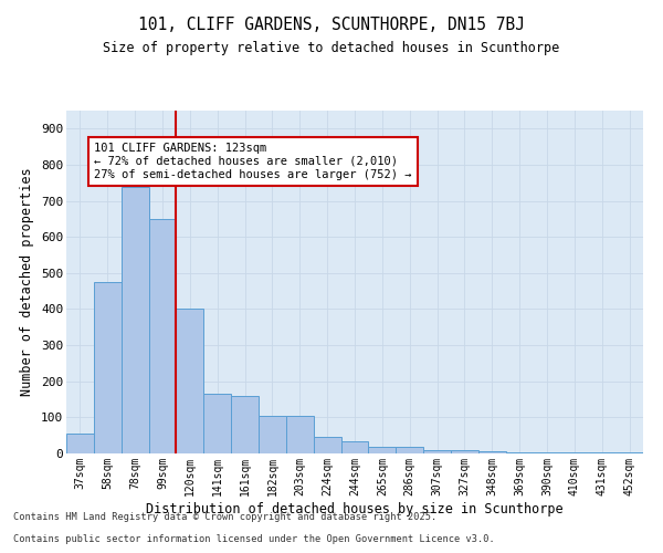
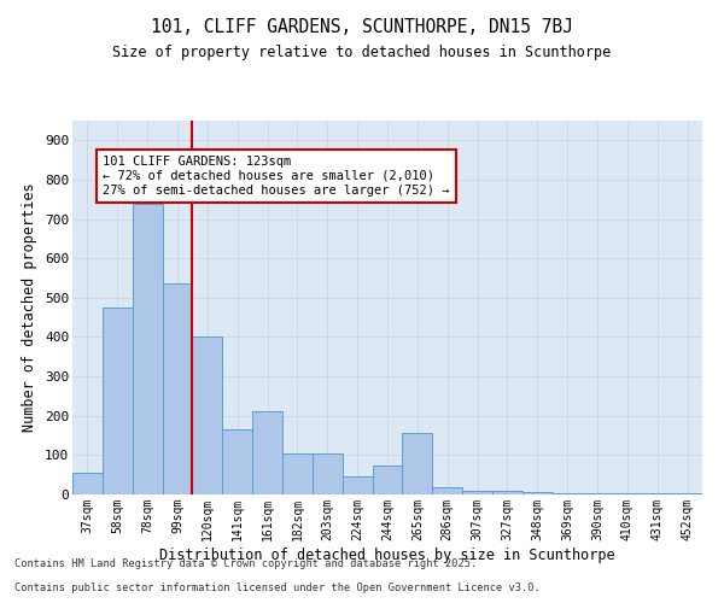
99sqm: 650 -> 535
161sqm: 160 -> 210
244sqm: 35 -> 75
265sqm: 18 -> 155
